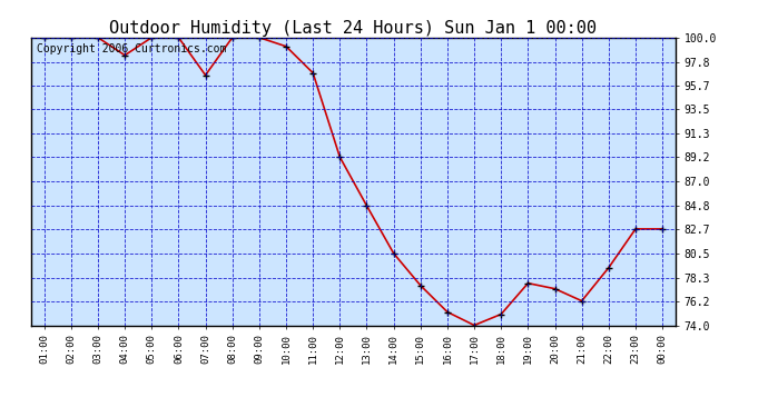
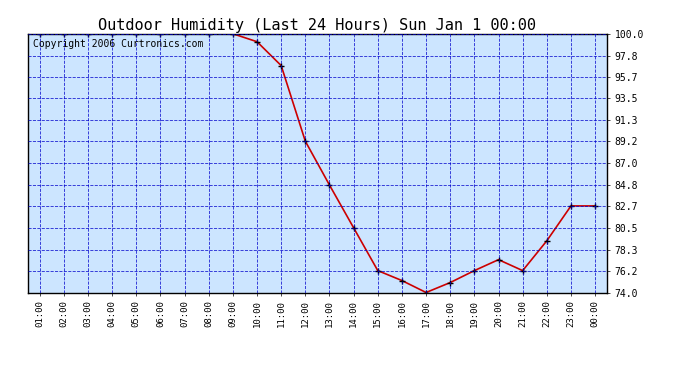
04:00: 98.4 -> 100.0
07:00: 96.6 -> 100.0
15:00: 77.6 -> 76.2
19:00: 77.8 -> 76.2
